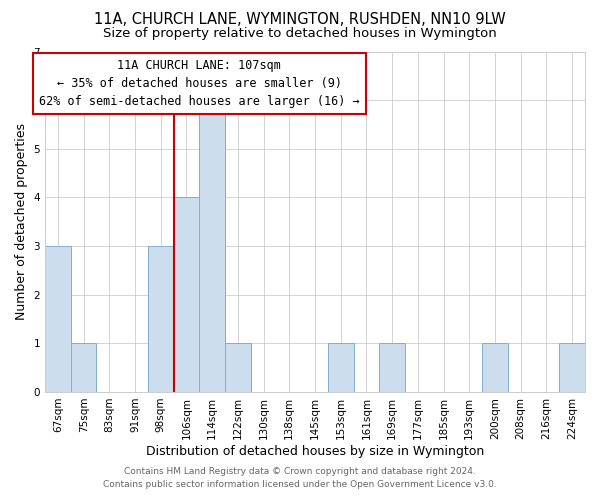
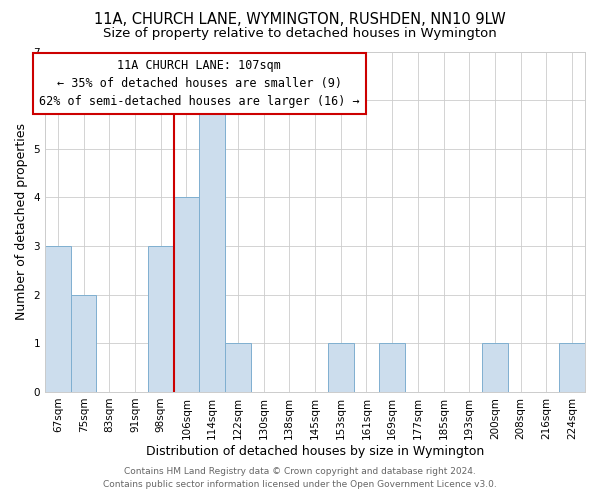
75sqm: 1 -> 2
